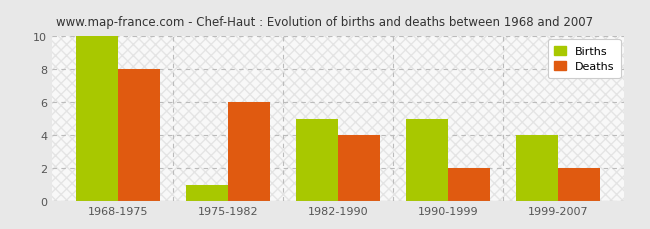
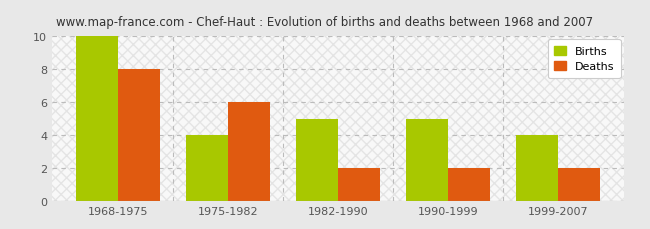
Births/1975-1982: 1 -> 4
Deaths/1982-1990: 4 -> 2
